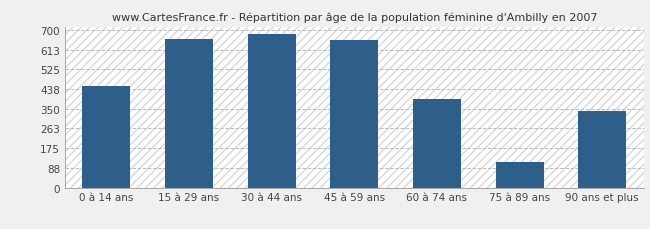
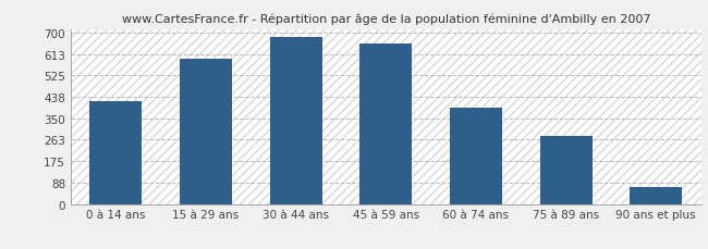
0 à 14 ans: 450 -> 422
15 à 29 ans: 660 -> 595
75 à 89 ans: 115 -> 280
90 ans et plus: 340 -> 68
